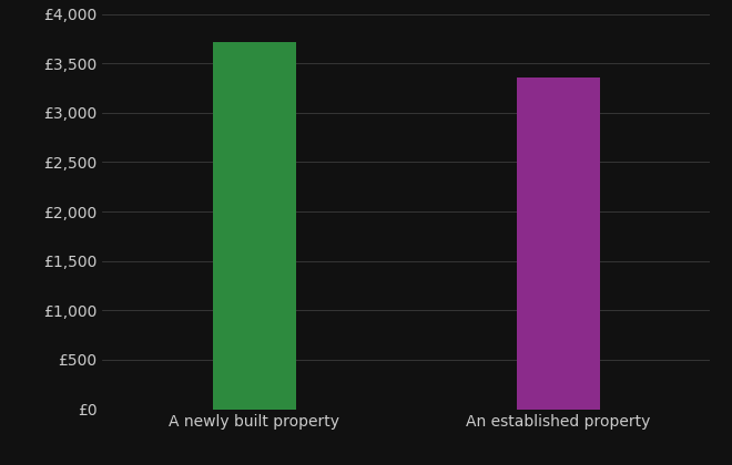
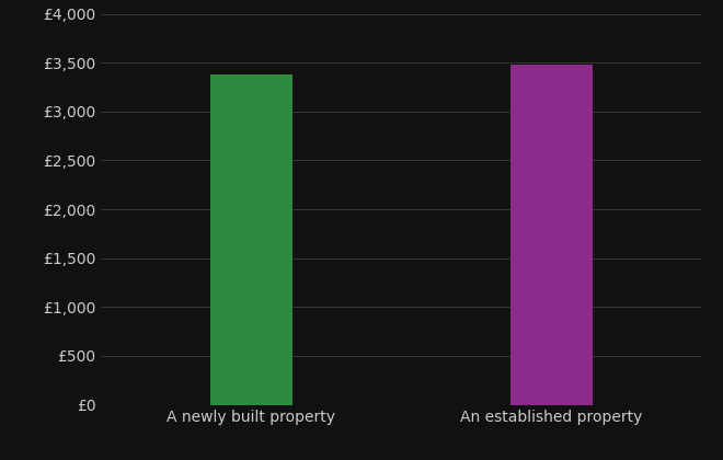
A newly built property: £3,720 -> £3,380
An established property: £3,360 -> £3,480
